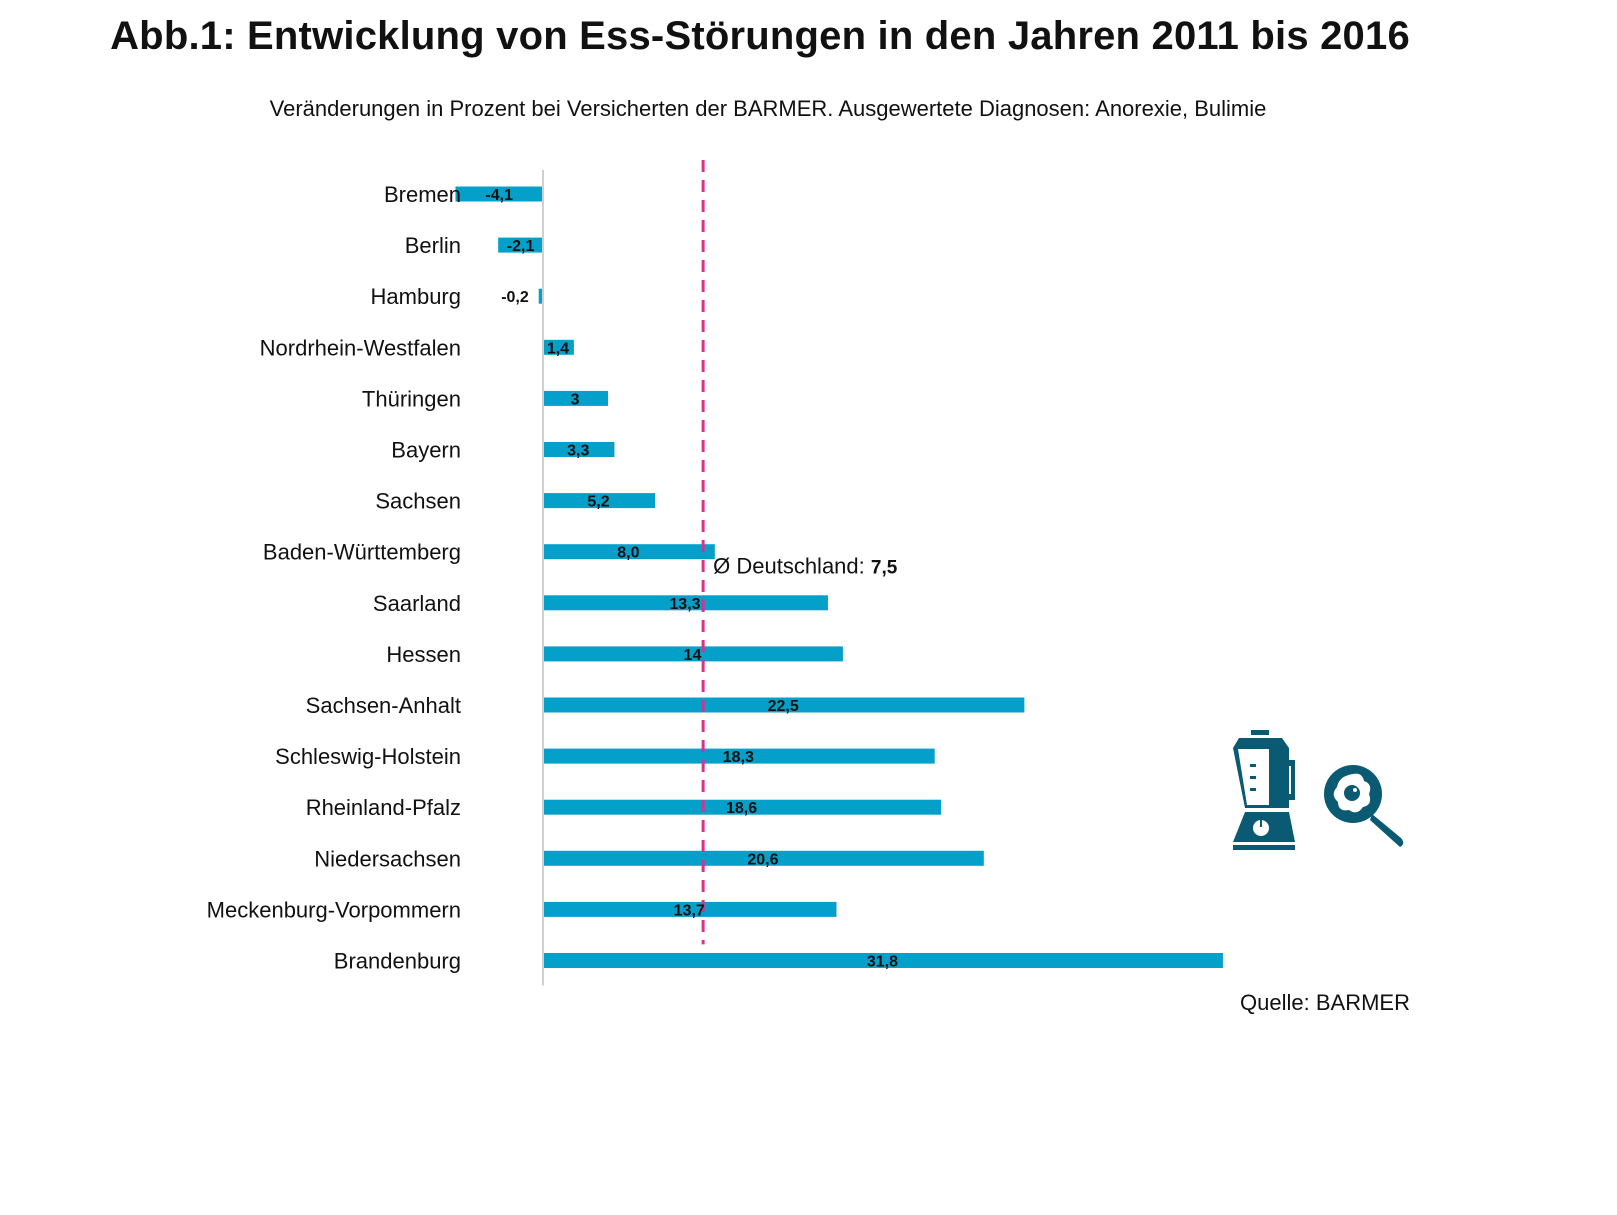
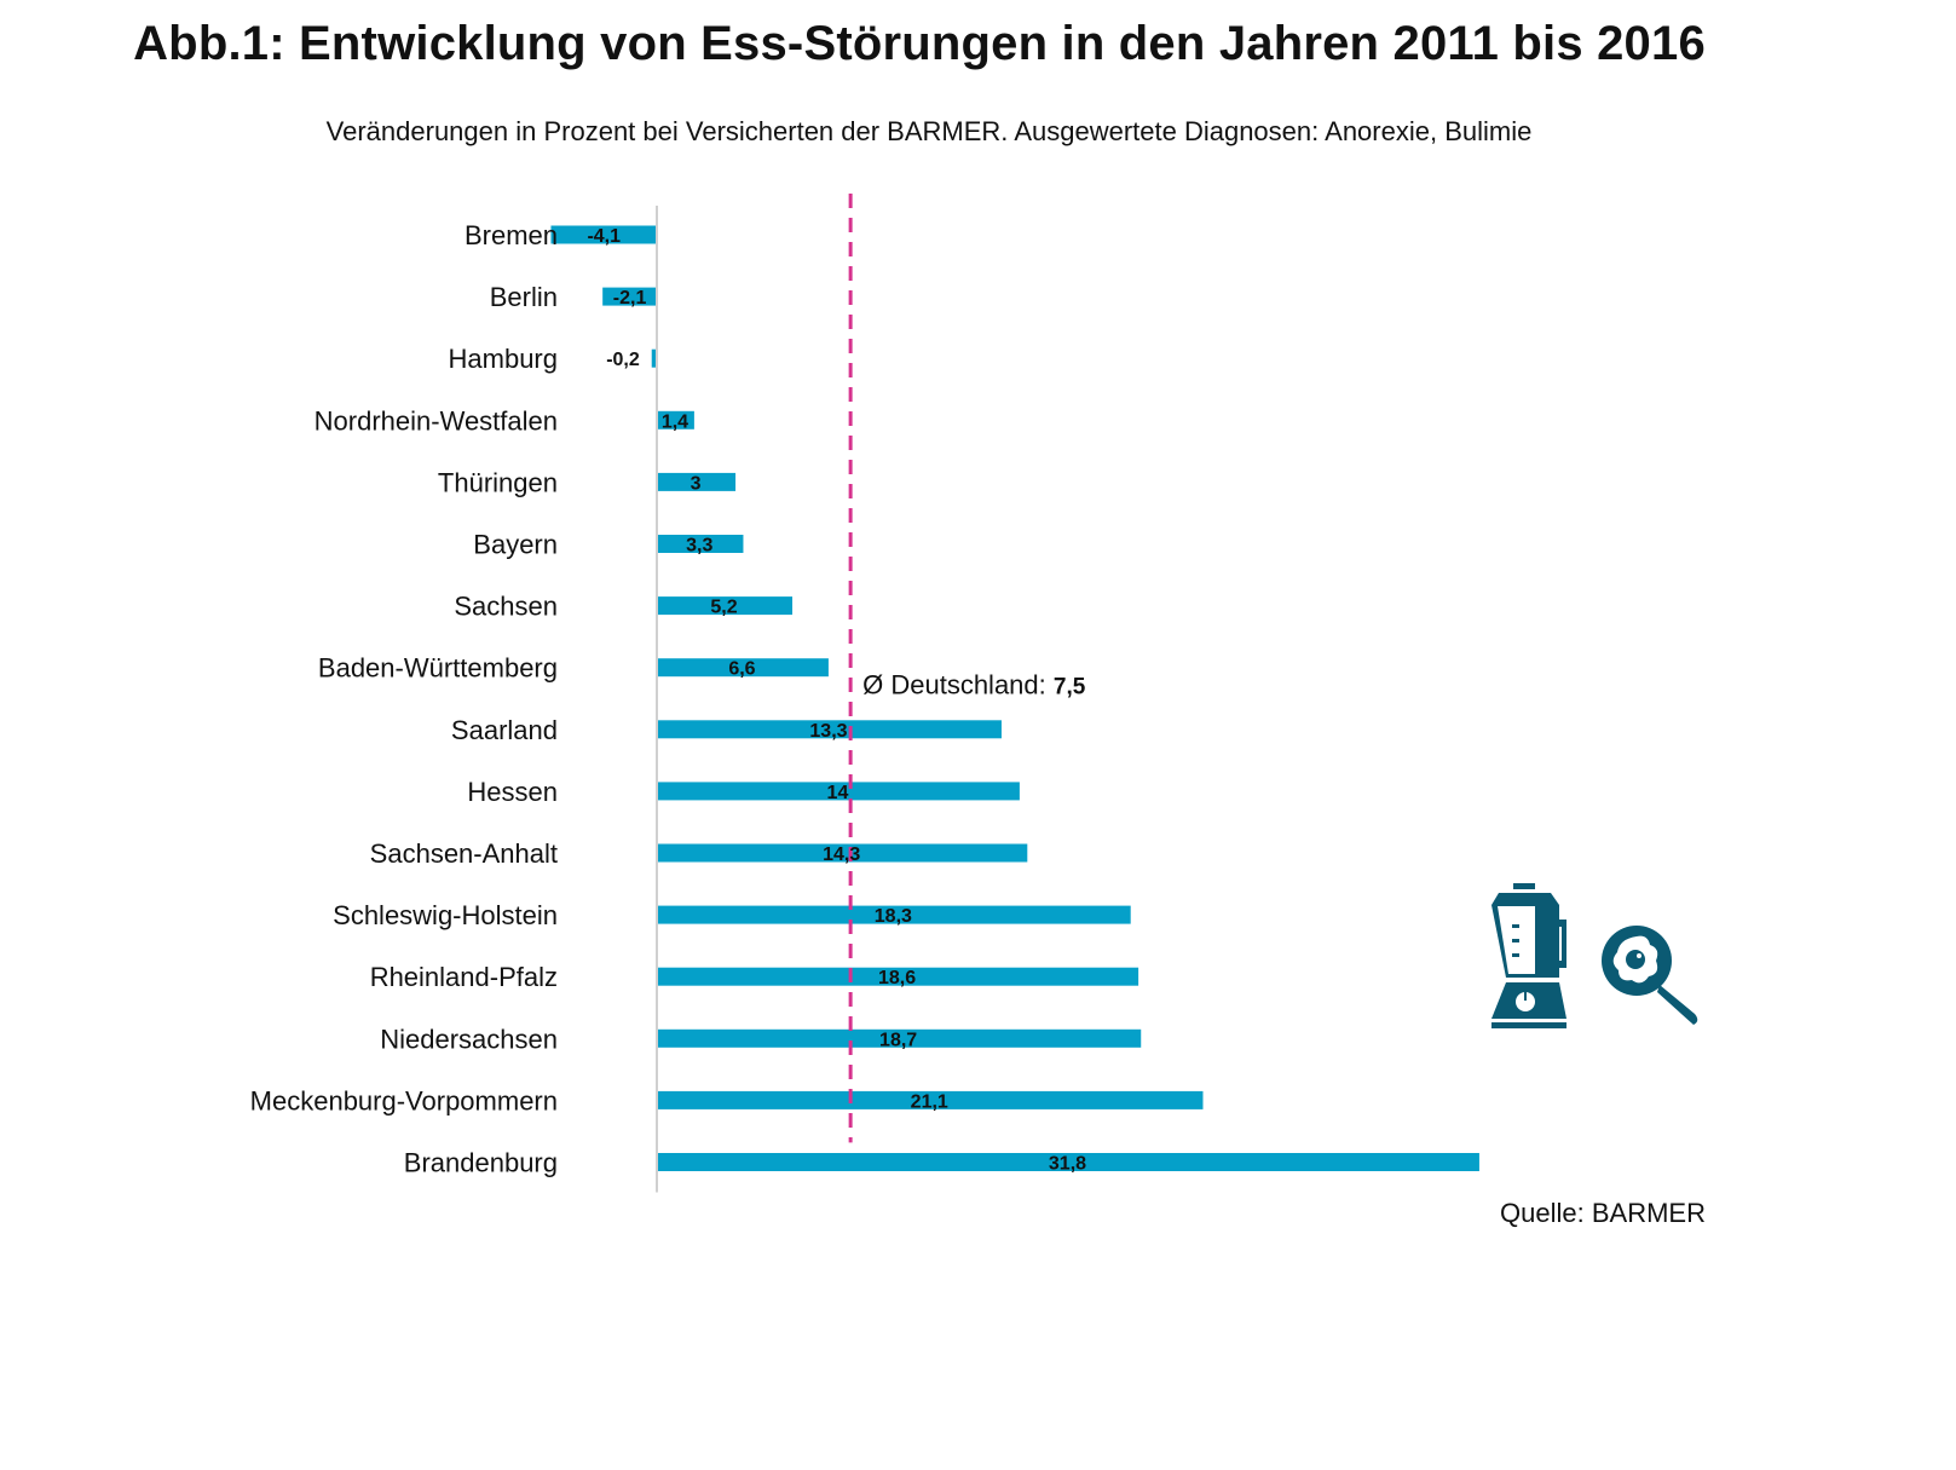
Baden-Württemberg: 8,0 -> 6,6
Sachsen-Anhalt: 22,5 -> 14,3
Niedersachsen: 20,6 -> 18,7
Meckenburg-Vorpommern: 13,7 -> 21,1
